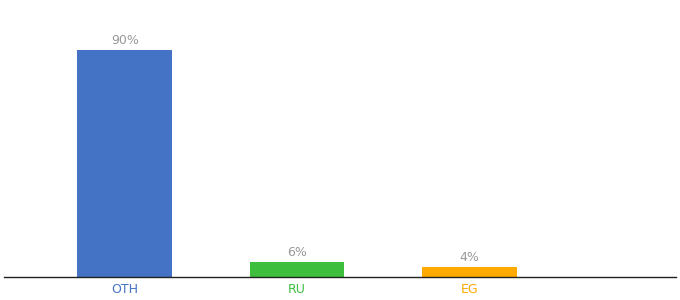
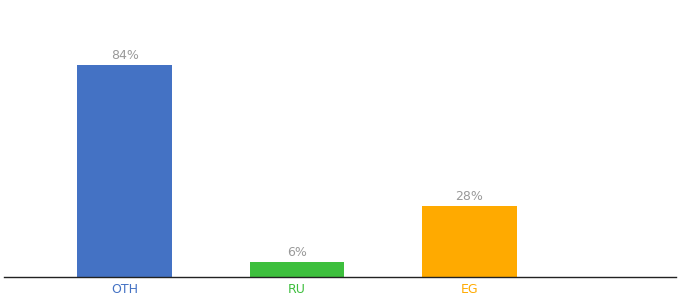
OTH: 90% -> 84%
EG: 4% -> 28%
